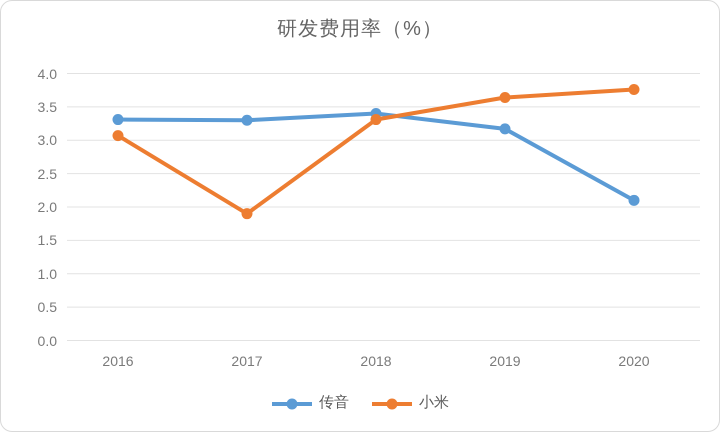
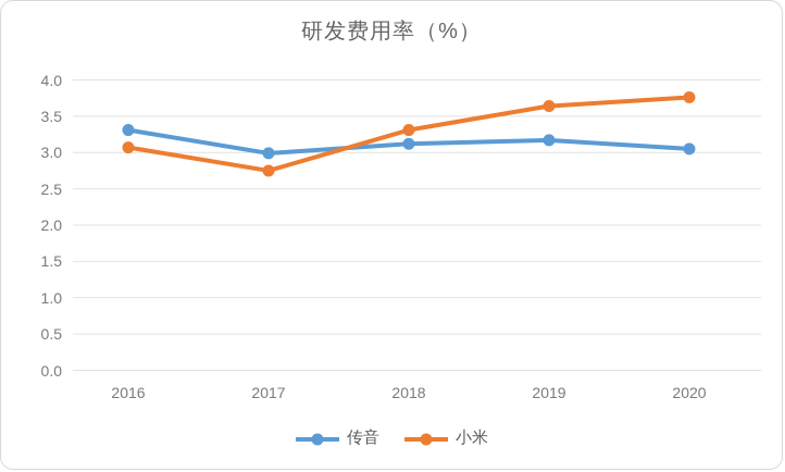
传音/2017: 3.3 -> 3.0
小米/2017: 1.9 -> 2.8
传音/2018: 3.4 -> 3.1
传音/2020: 2.1 -> 3.0
